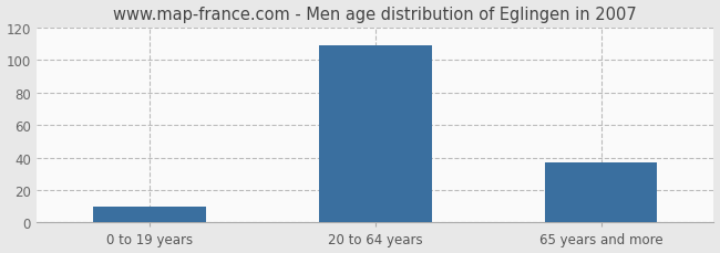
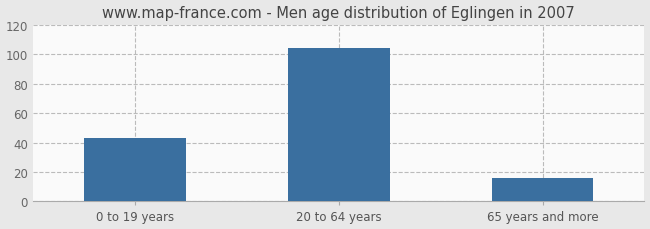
0 to 19 years: 10 -> 43
20 to 64 years: 109 -> 104
65 years and more: 37 -> 16
